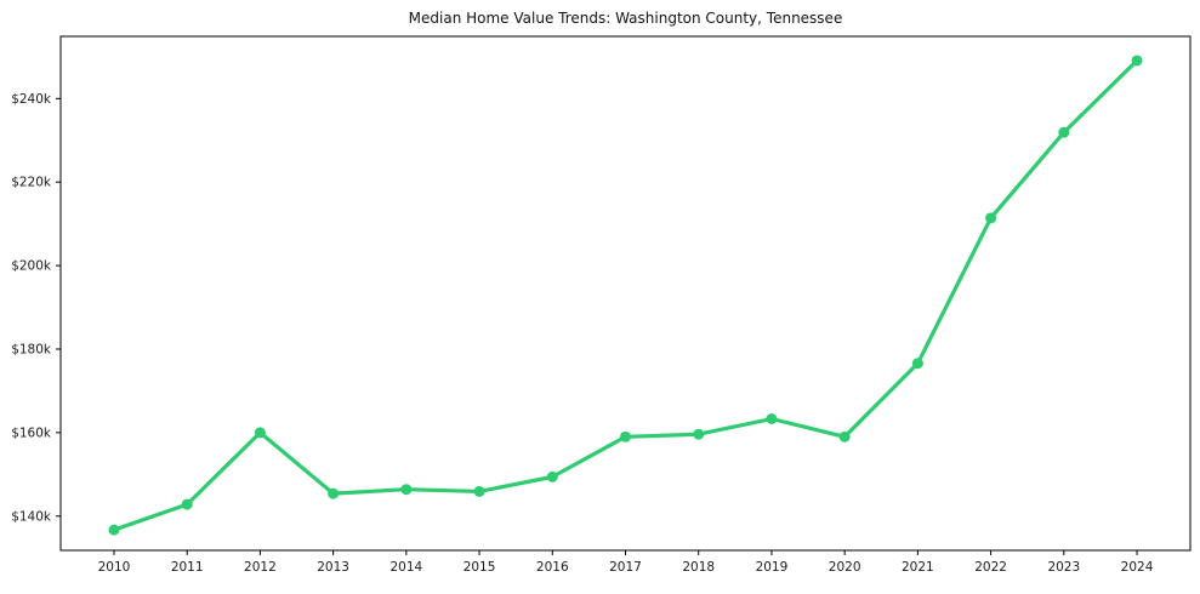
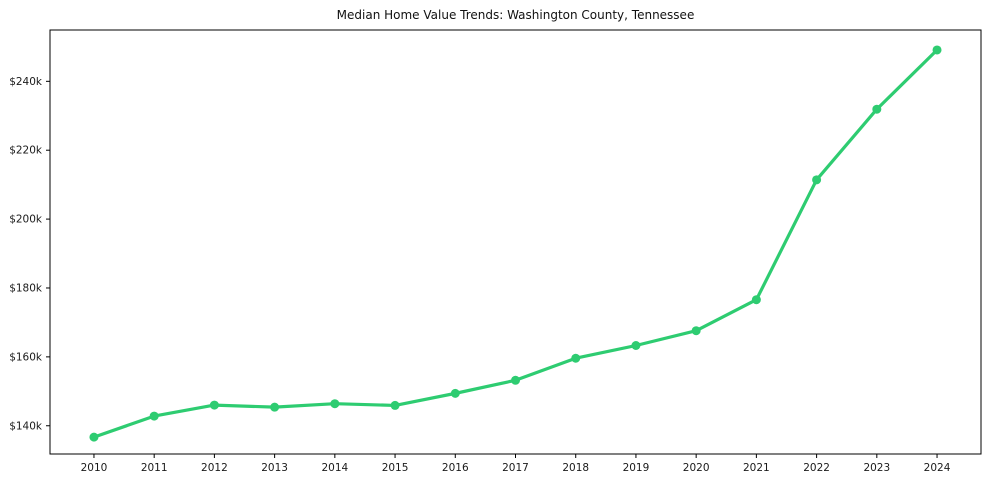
2012: $160k -> $146k
2017: $159k -> $153k
2020: $159k -> $168k
